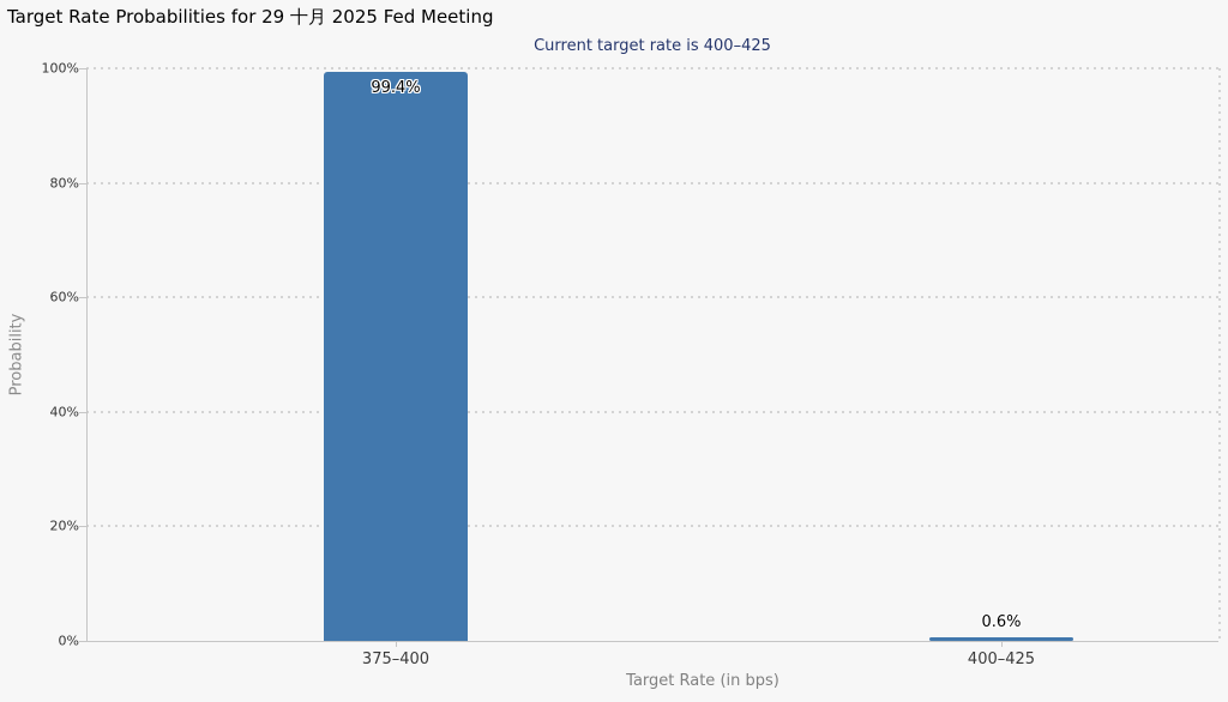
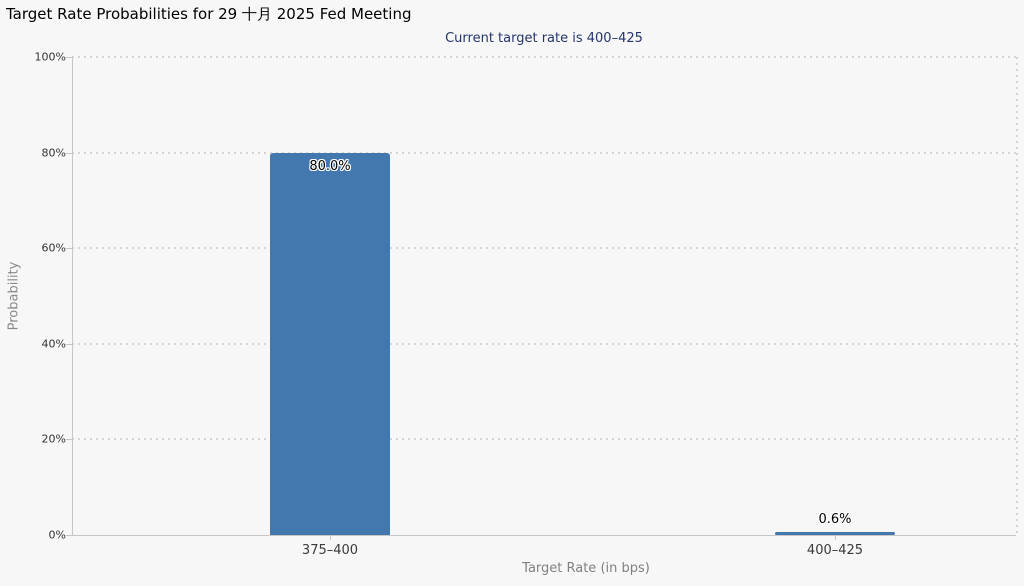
375–400: 99.4% -> 80.0%
